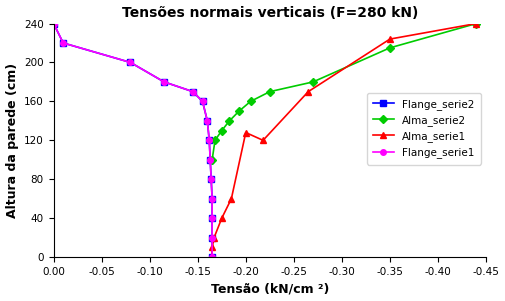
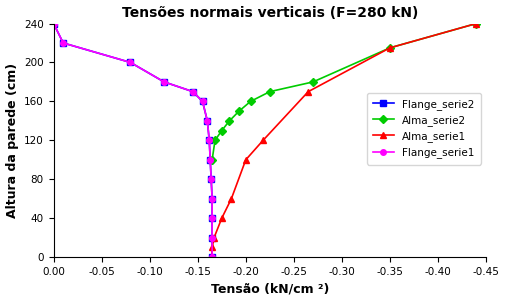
Alma_serie1/-0.20: 128 -> 100
Alma_serie1/-0.35: 224 -> 215
